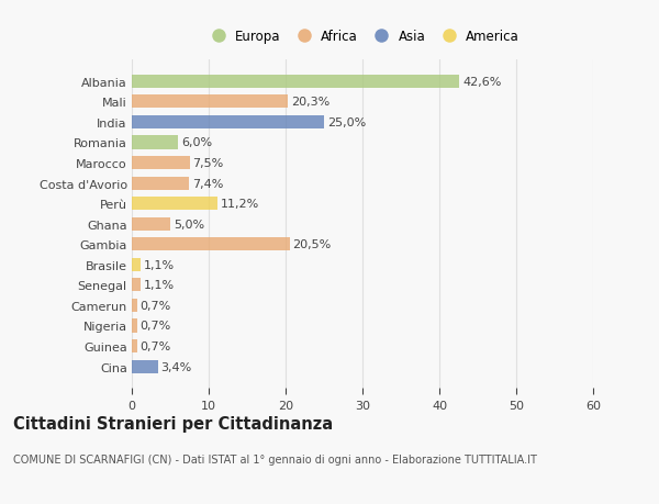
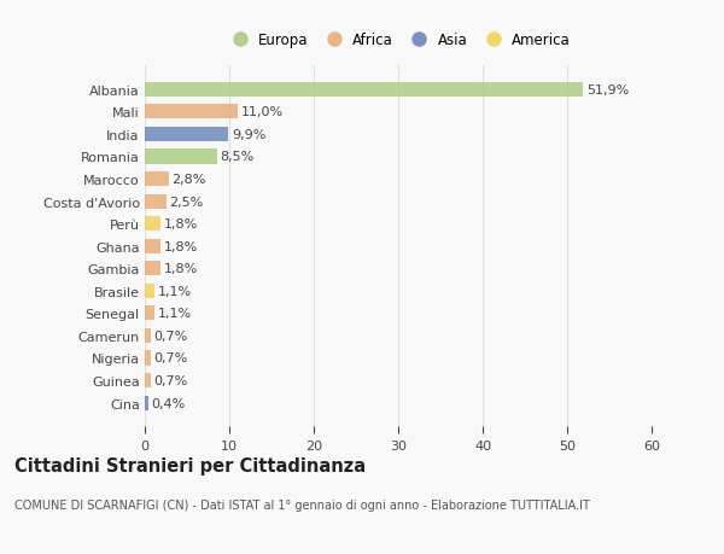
Albania: 42,6% -> 51,9%
Mali: 20,3% -> 11,0%
India: 25,0% -> 9,9%
Romania: 6,0% -> 8,5%
Marocco: 7,5% -> 2,8%
Costa d'Avorio: 7,4% -> 2,5%
Perù: 11,2% -> 1,8%
Ghana: 5,0% -> 1,8%
Gambia: 20,5% -> 1,8%
Cina: 3,4% -> 0,4%
